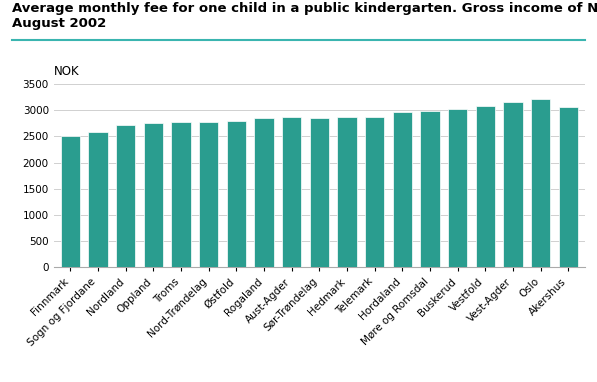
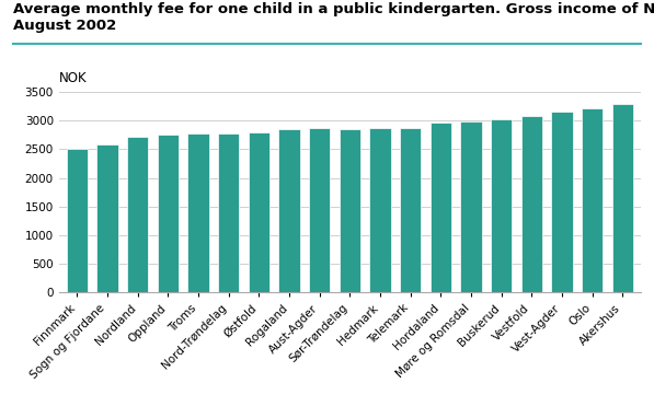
Akershus: 3060 -> 3300
